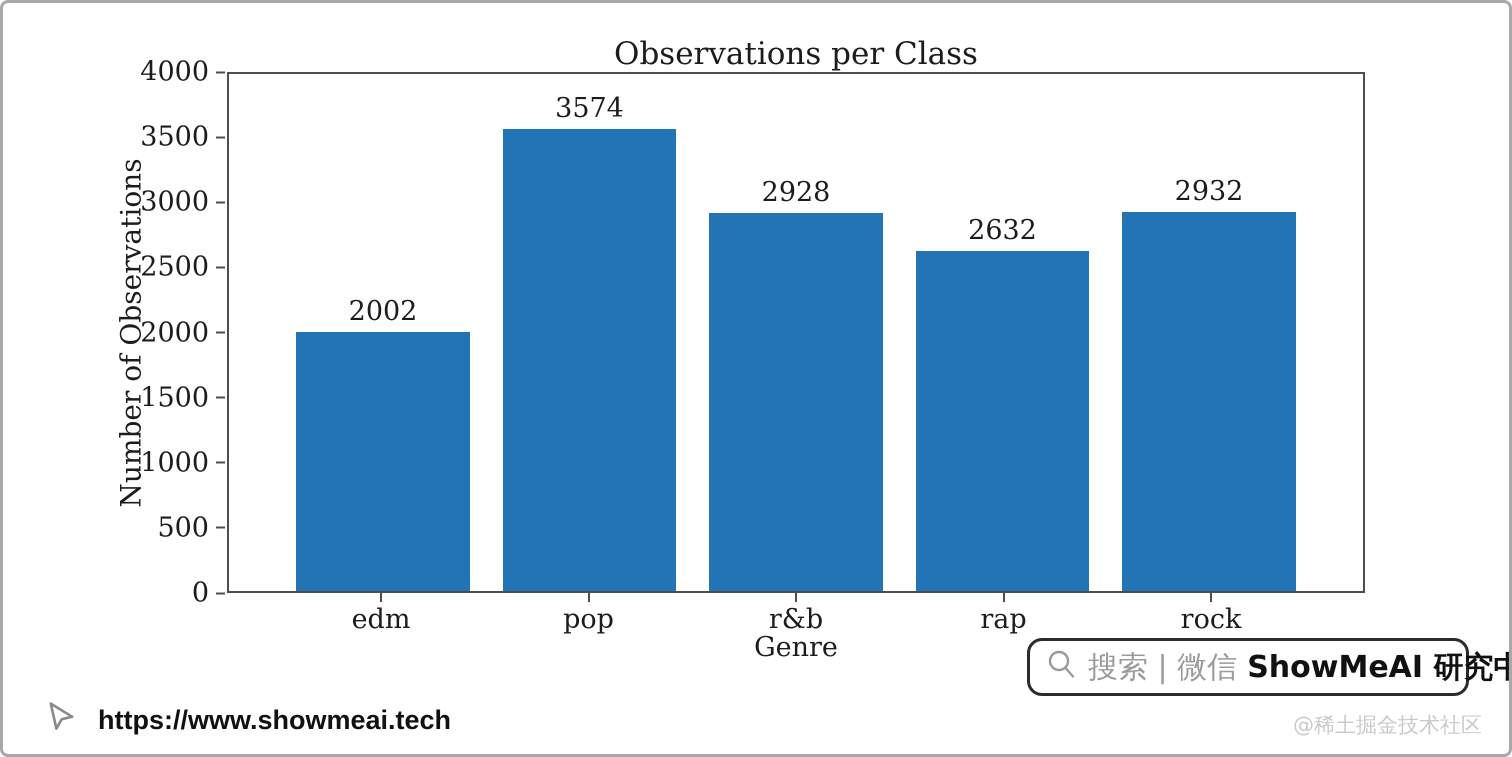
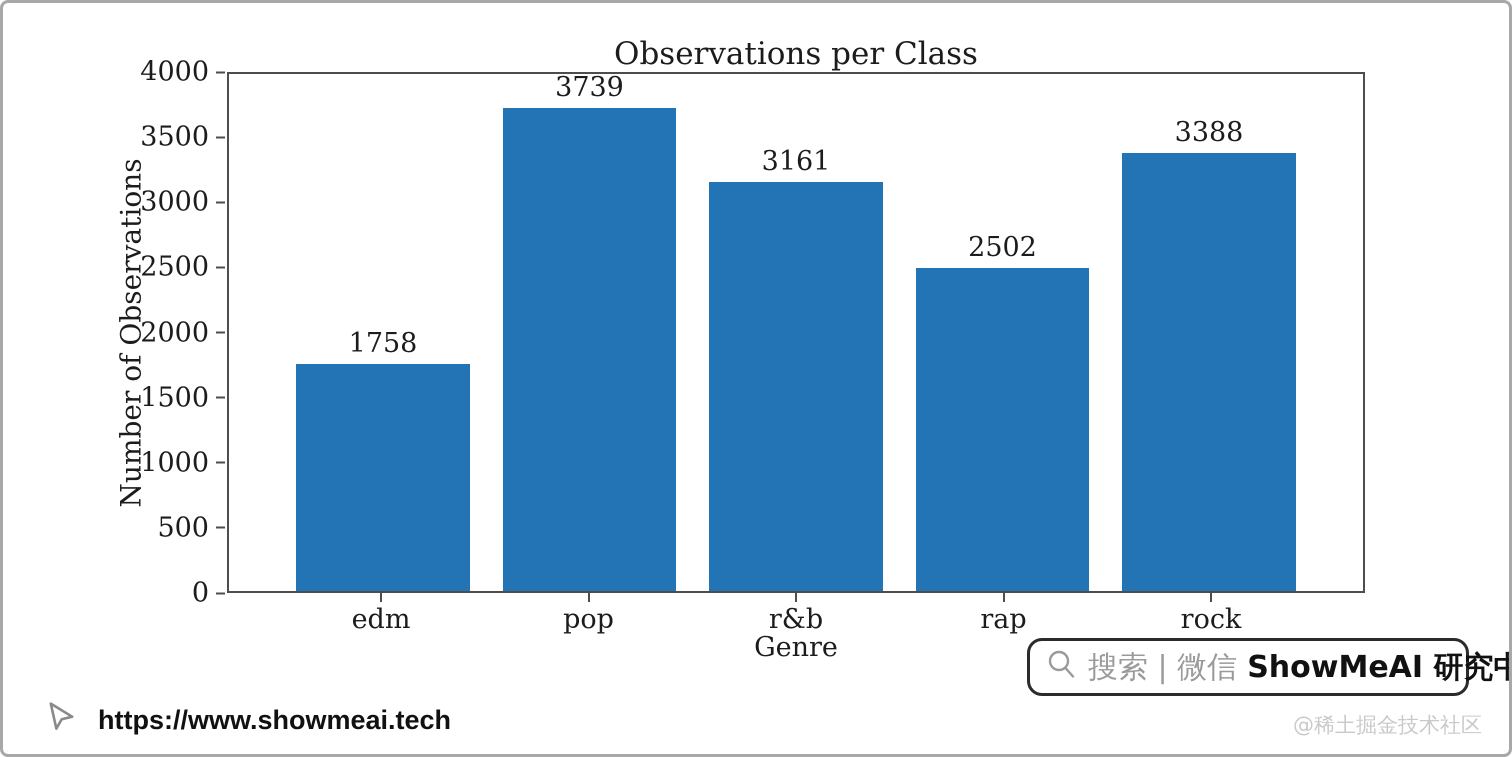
edm: 2002 -> 1758
pop: 3574 -> 3739
r&b: 2928 -> 3161
rap: 2632 -> 2502
rock: 2932 -> 3388
